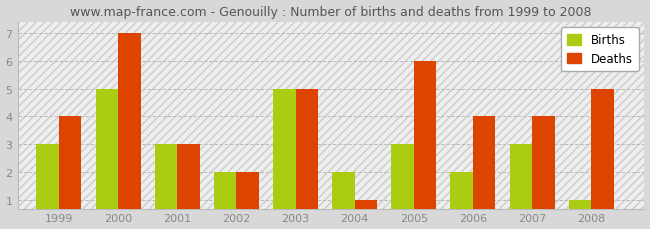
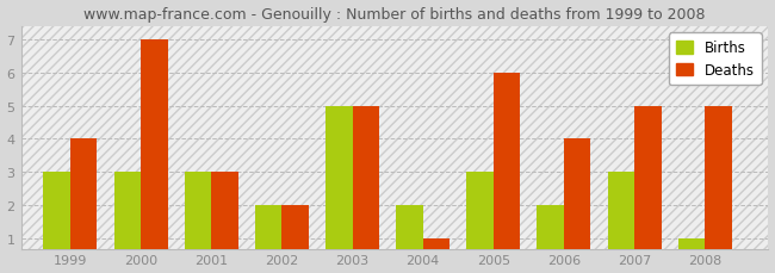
Births/2000: 5 -> 3
Deaths/2007: 4 -> 5
